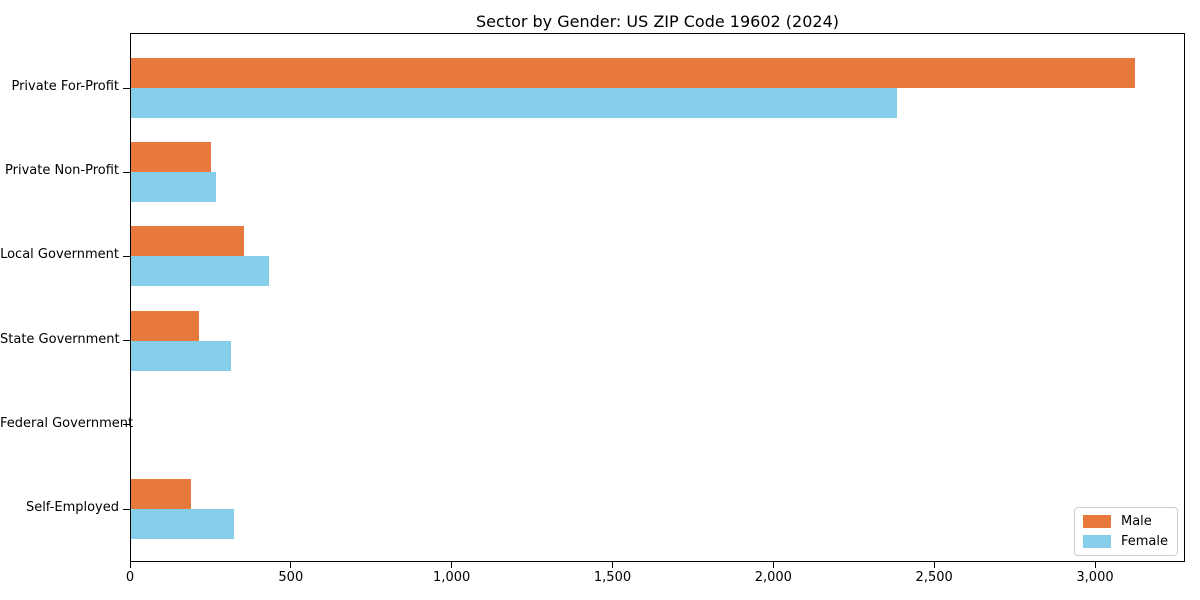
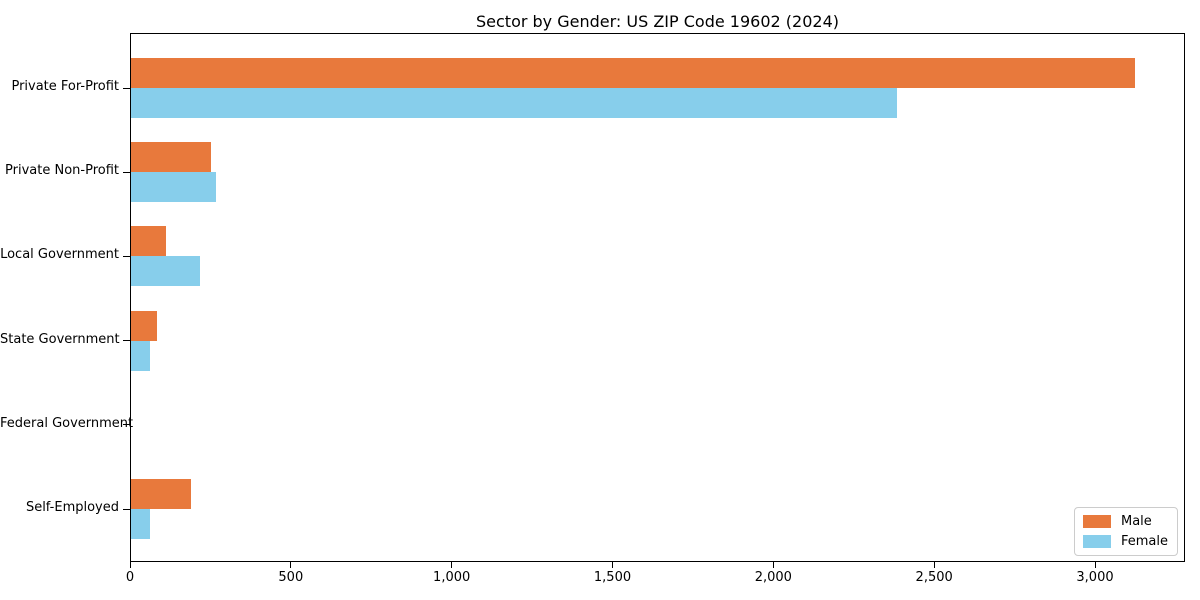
Male/Local Government: 350 -> 110
Female/Local Government: 430 -> 220
Male/State Government: 210 -> 80
Female/State Government: 310 -> 60
Female/Self-Employed: 320 -> 60
